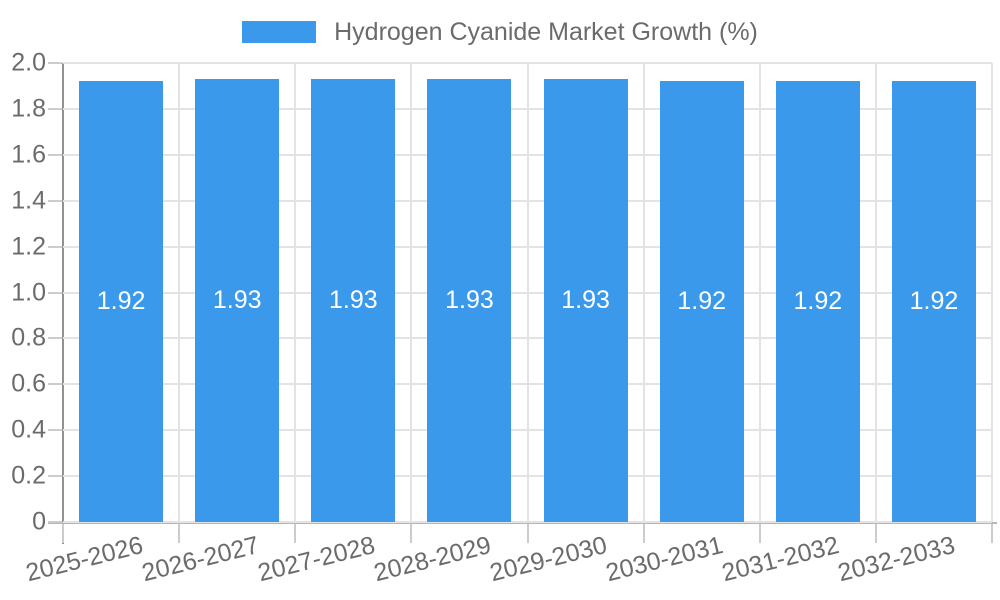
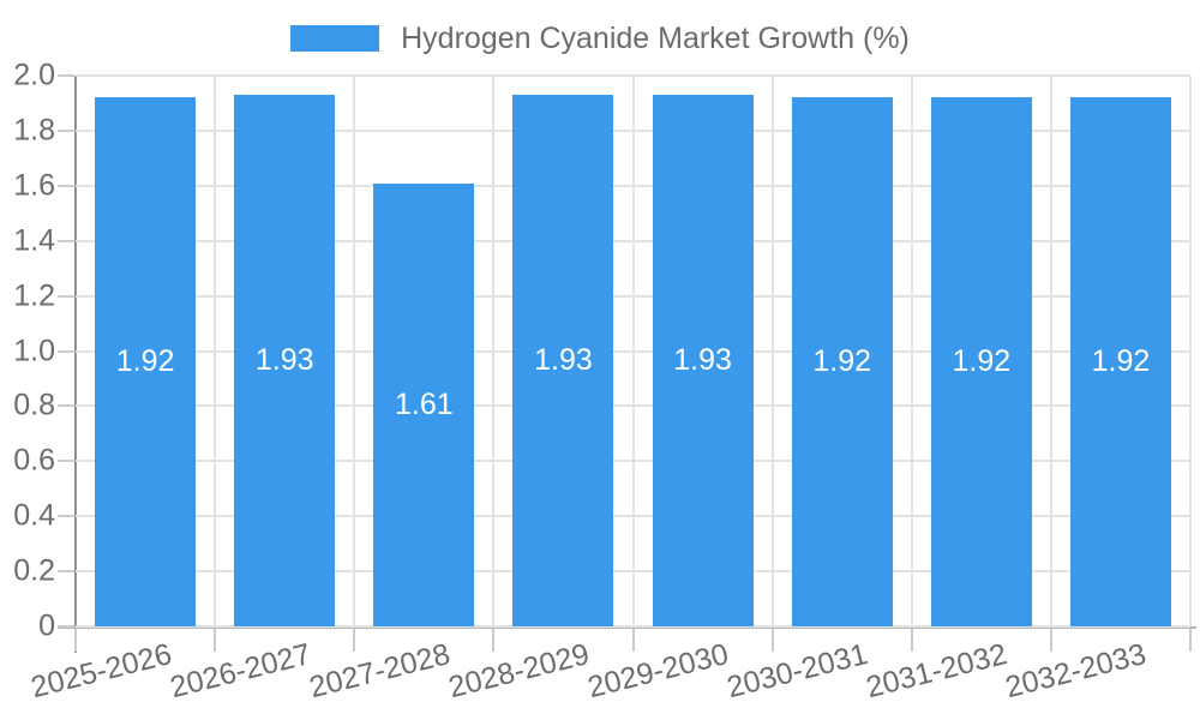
2027-2028: 1.93 -> 1.61
